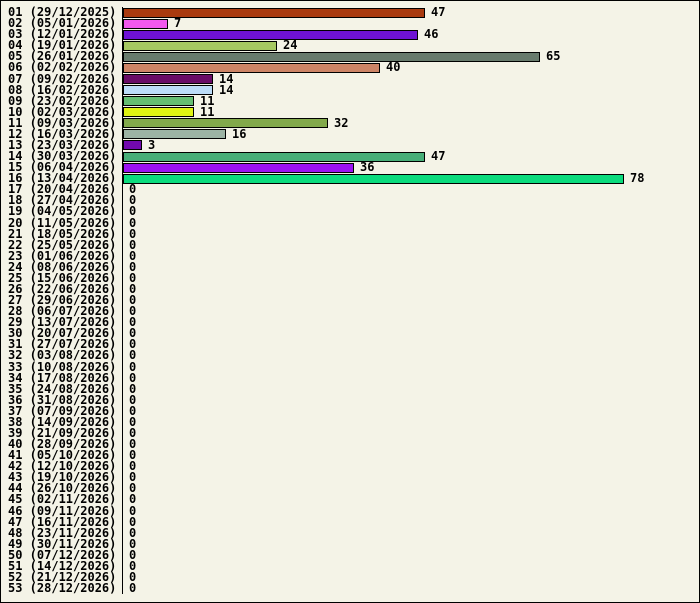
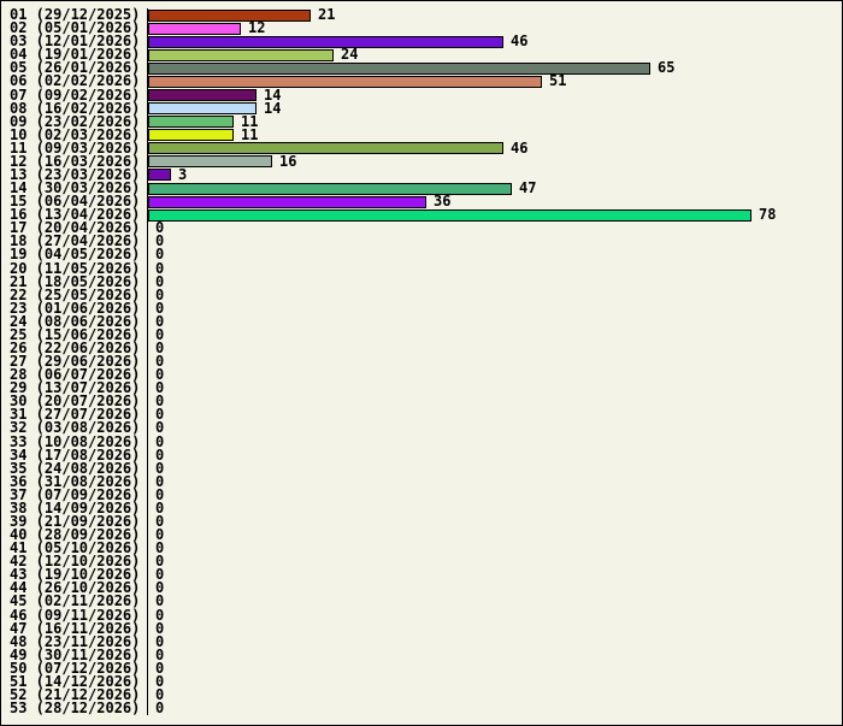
01 (29/12/2025): 47 -> 21
02 (05/01/2026): 7 -> 12
06 (02/02/2026): 40 -> 51
11 (09/03/2026): 32 -> 46
